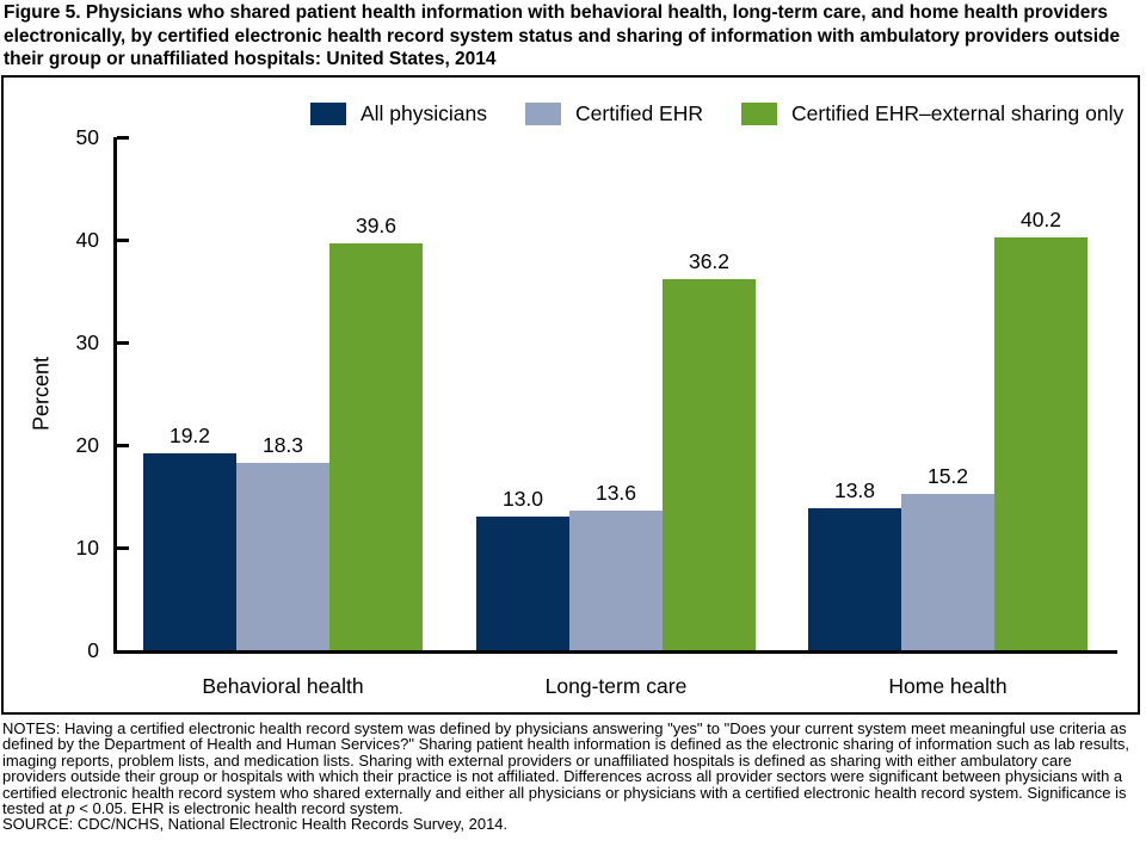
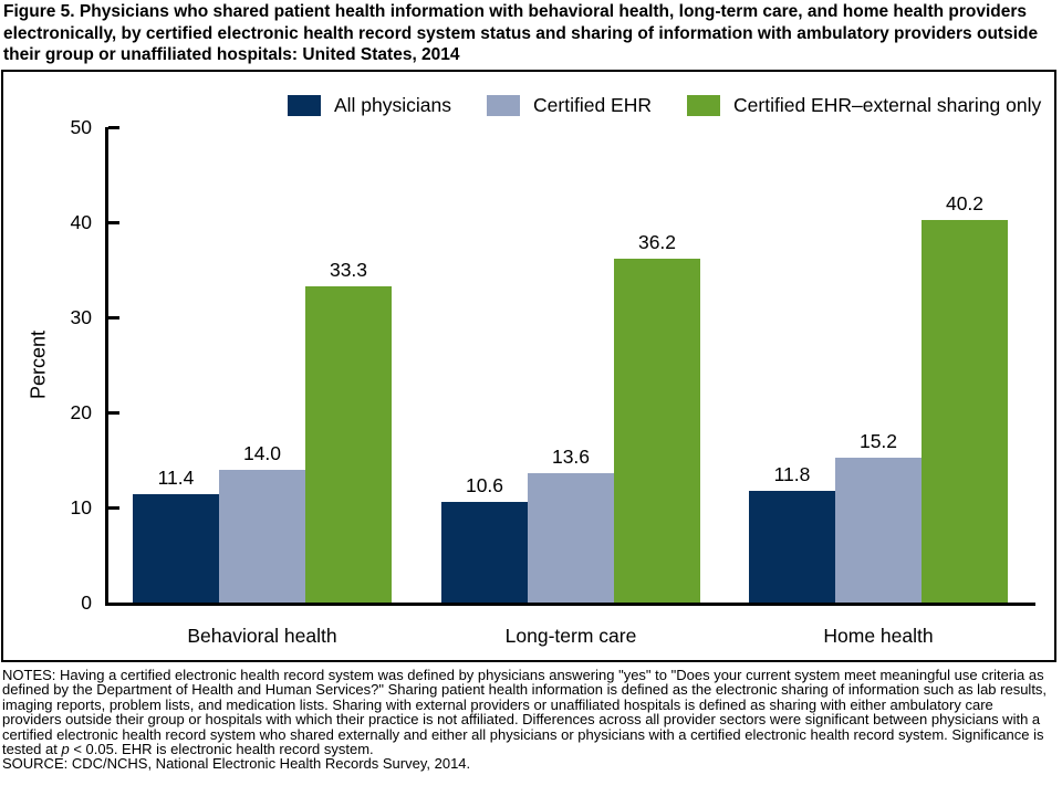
All physicians/Behavioral health: 19.2 -> 11.4
Certified EHR/Behavioral health: 18.3 -> 14.0
Certified EHR–external sharing only/Behavioral health: 39.6 -> 33.3
All physicians/Long-term care: 13.0 -> 10.6
All physicians/Home health: 13.8 -> 11.8
